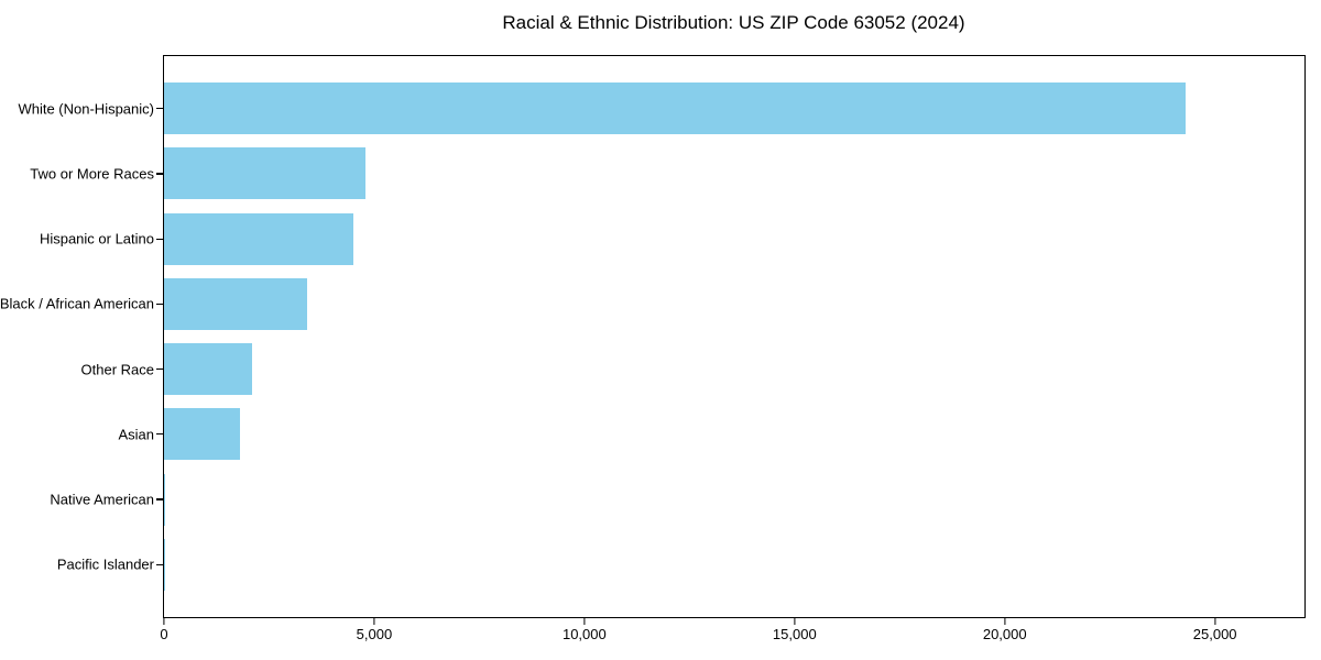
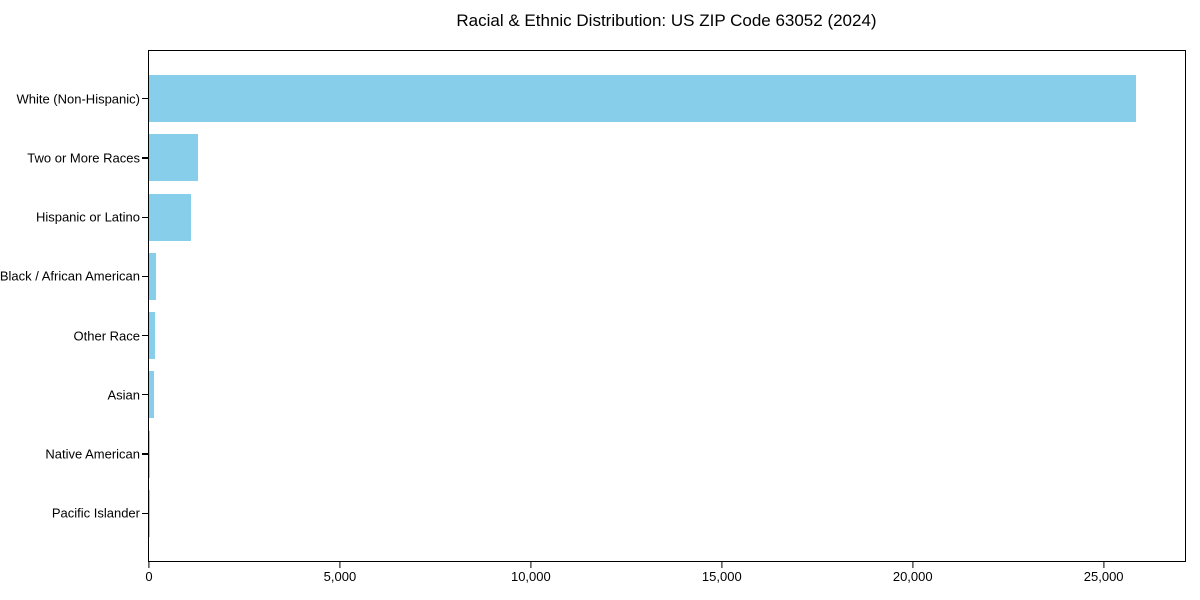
White (Non-Hispanic): 24300 -> 25800
Two or More Races: 4800 -> 1300
Hispanic or Latino: 4500 -> 1100
Black / African American: 3400 -> 200
Other Race: 2100 -> 200
Asian: 1800 -> 100
